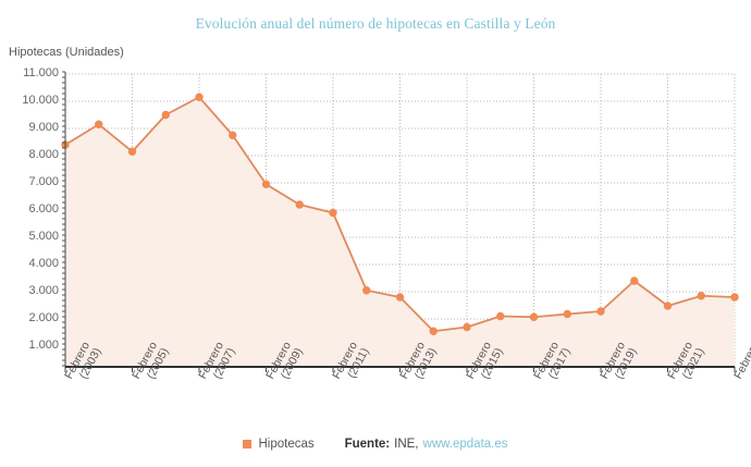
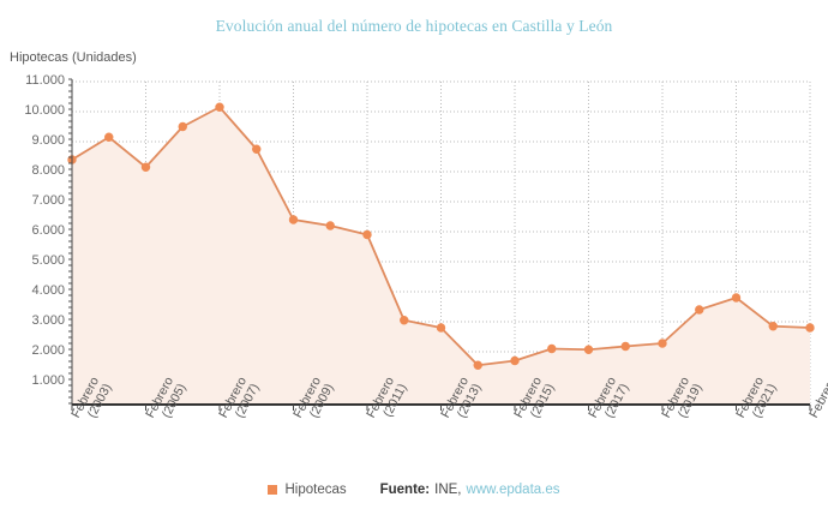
Febrero (2009): 7000 -> 6400
Febrero (2021): 2500 -> 3800
